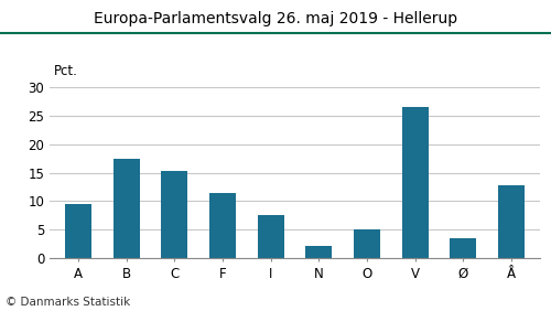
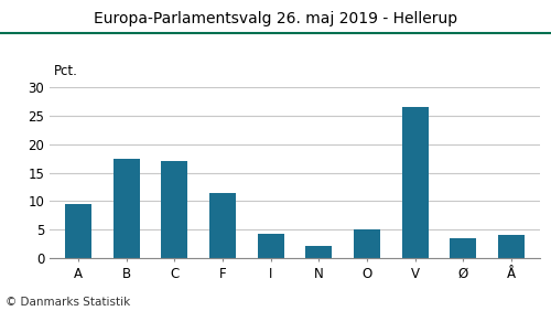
C: 15.2 -> 17.0
I: 7.6 -> 4.2
Å: 12.8 -> 4.0
